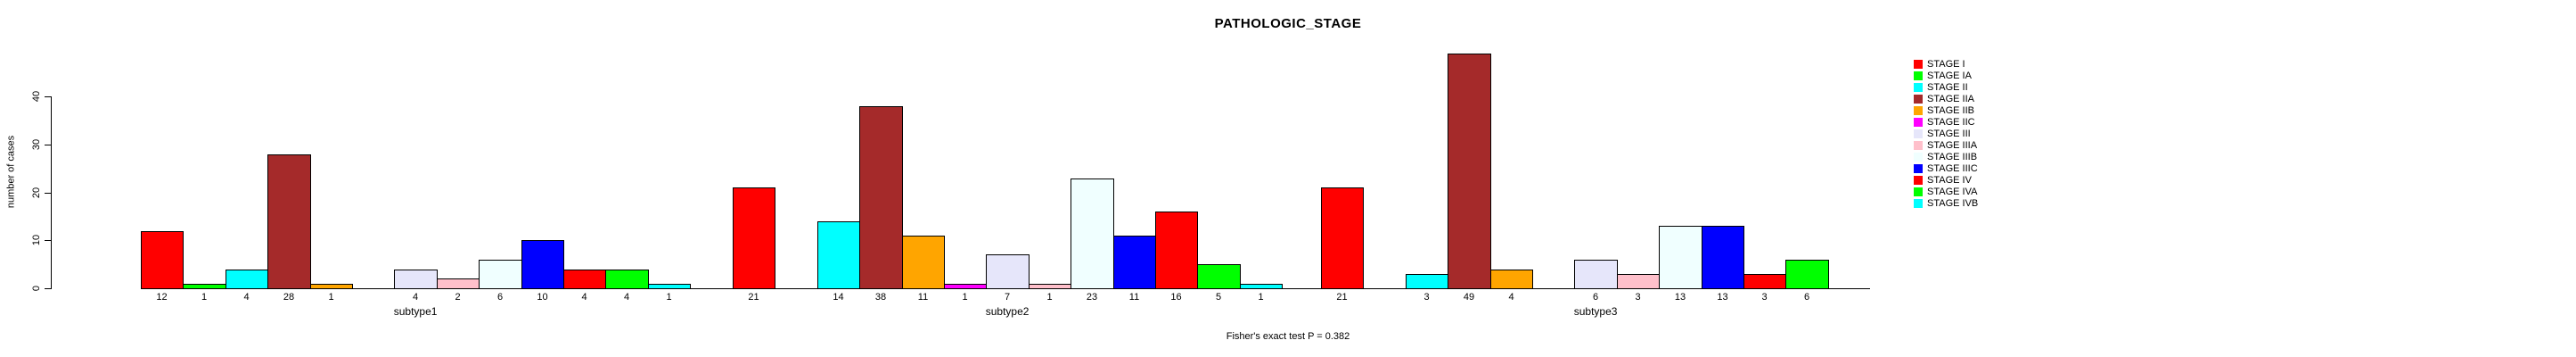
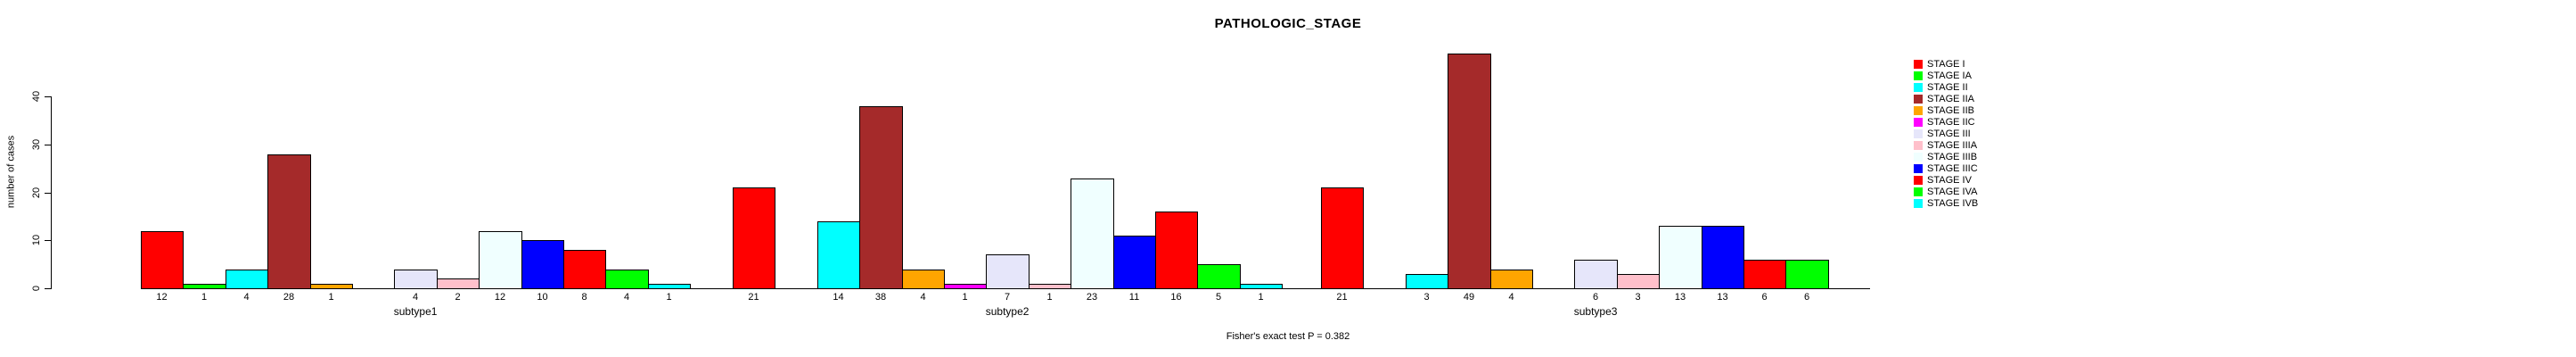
STAGE IIIB/subtype1: 6 -> 12
STAGE IV/subtype1: 4 -> 8
STAGE IIB/subtype2: 11 -> 4
STAGE IV/subtype3: 3 -> 6
